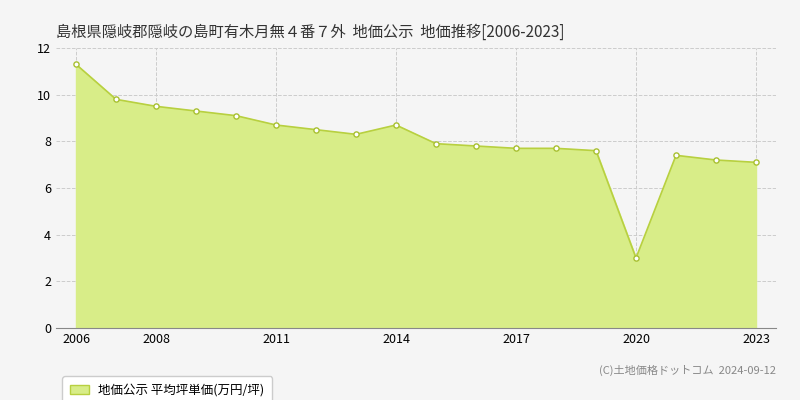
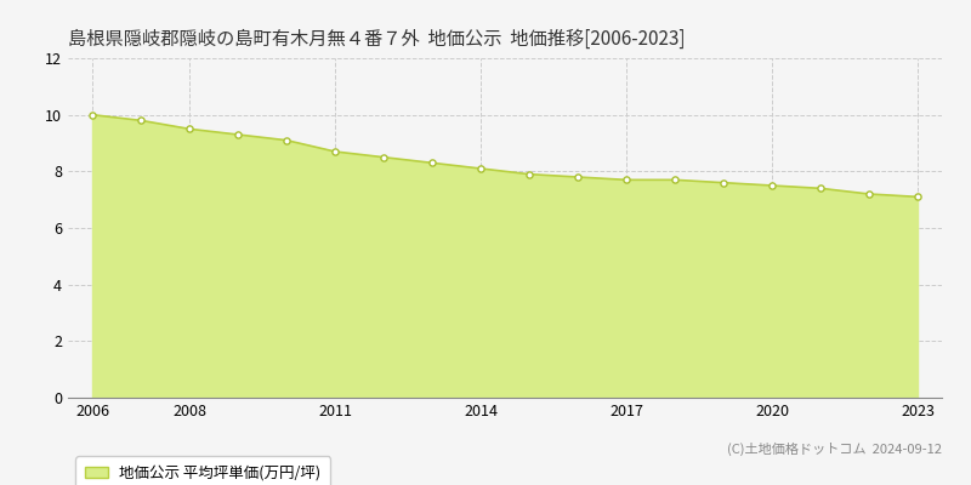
2006: 11.3 -> 10.0
2014: 8.7 -> 8.1
2020: 3.0 -> 7.5
